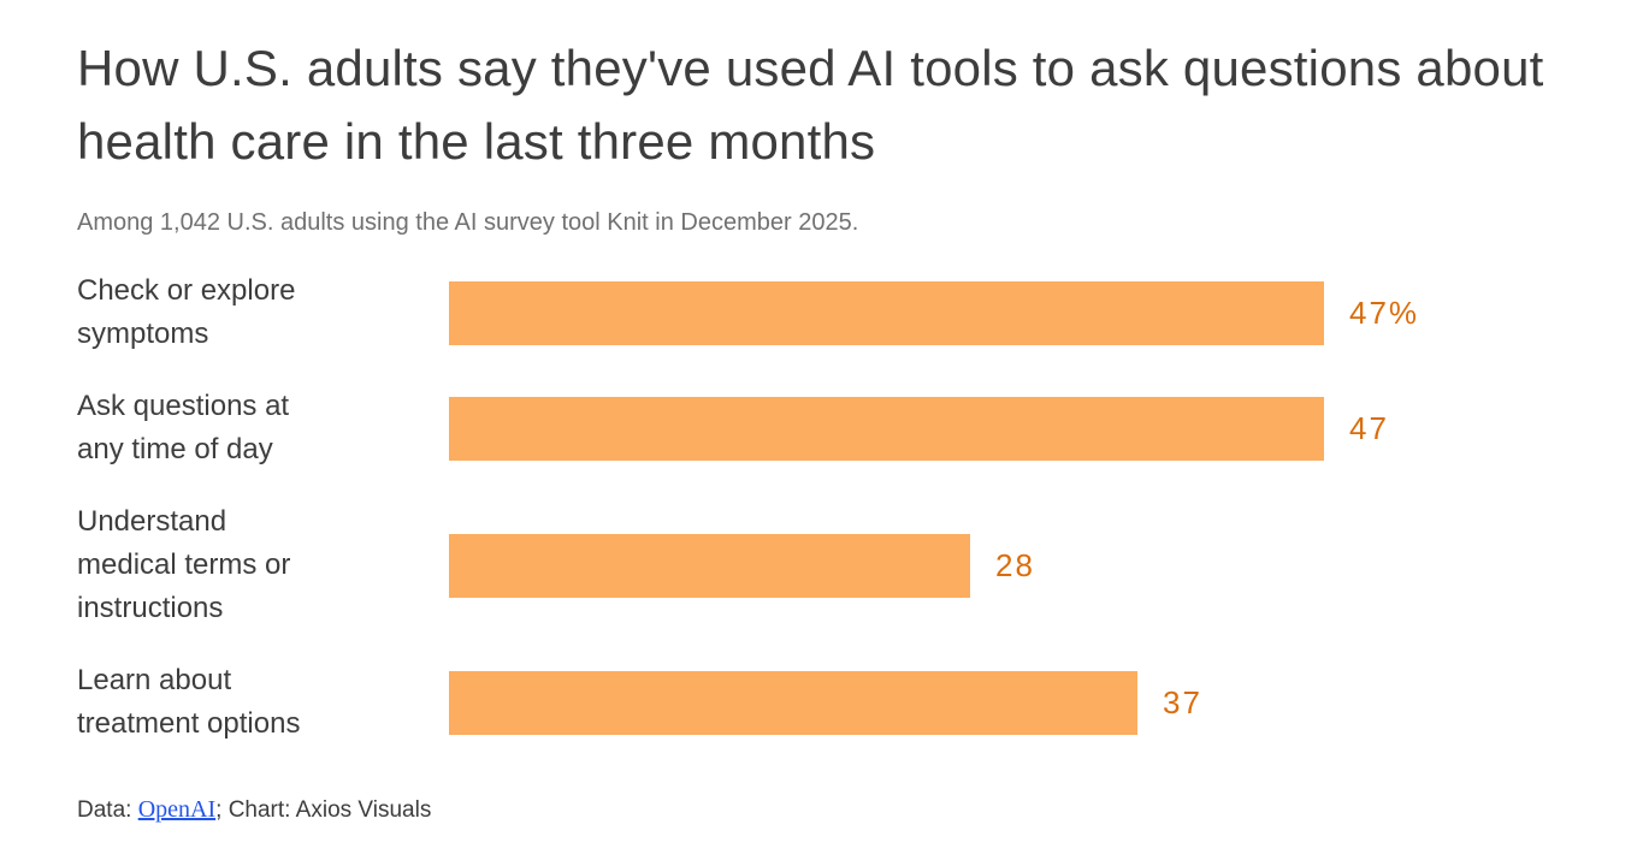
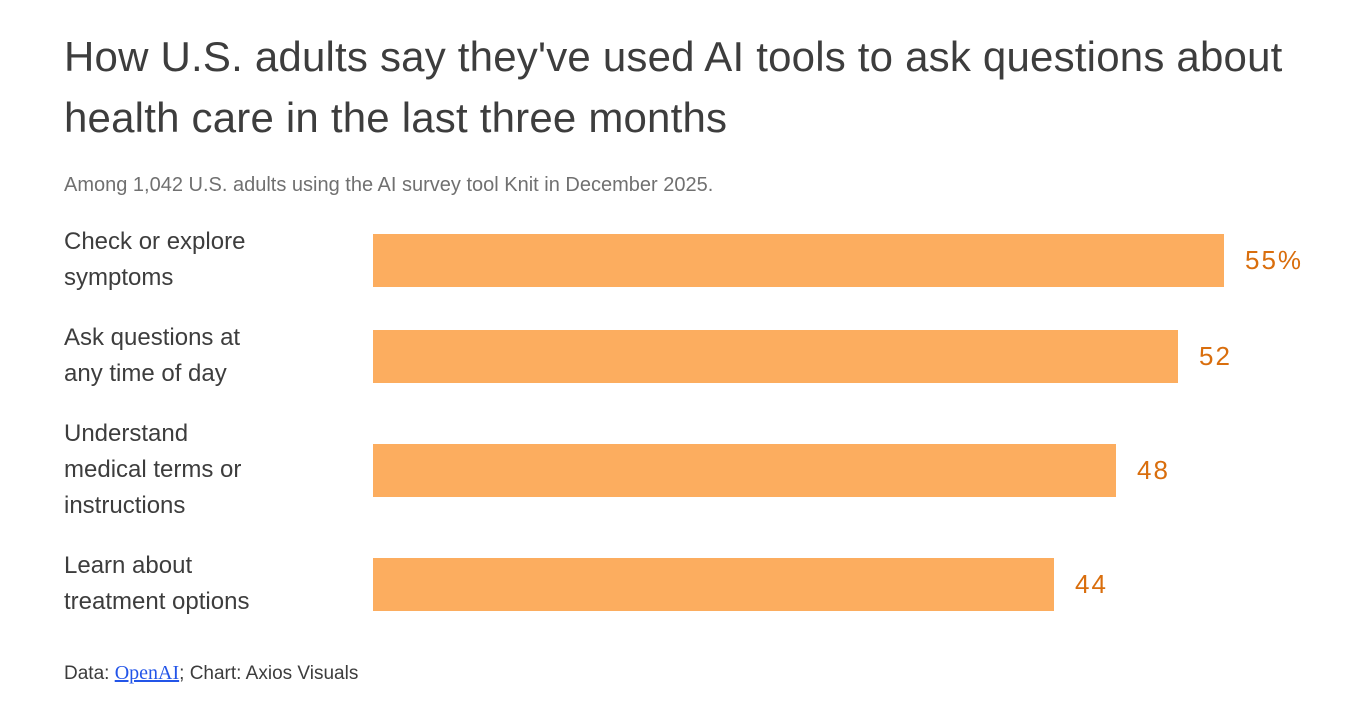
Check or explore symptoms: 47% -> 55%
Ask questions at any time of day: 47 -> 52
Understand medical terms or instructions: 28 -> 48
Learn about treatment options: 37 -> 44
